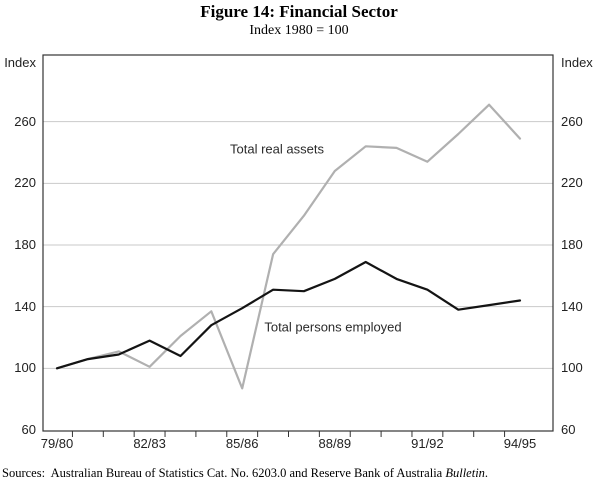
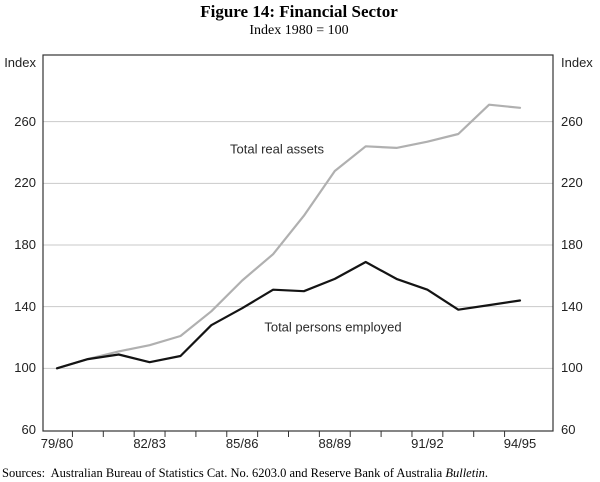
Total real assets/82/83: 101 -> 115
Total persons employed/82/83: 118 -> 104
Total real assets/85/86: 87 -> 157
Total real assets/91/92: 234 -> 247
Total real assets/94/95: 249 -> 269
